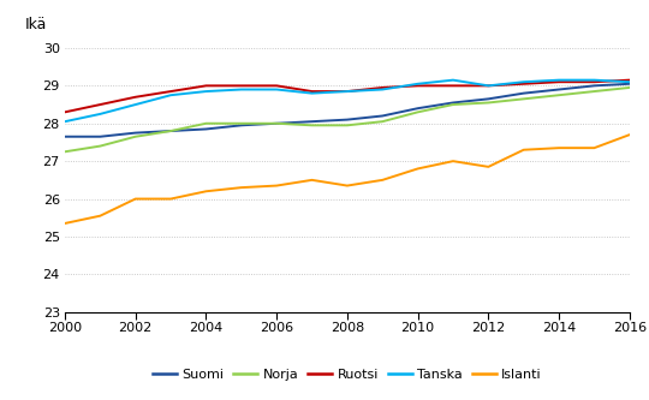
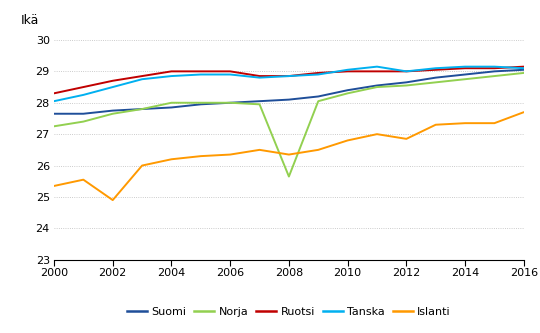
Islanti/2002: 26.00 -> 24.90
Norja/2008: 27.95 -> 25.65
